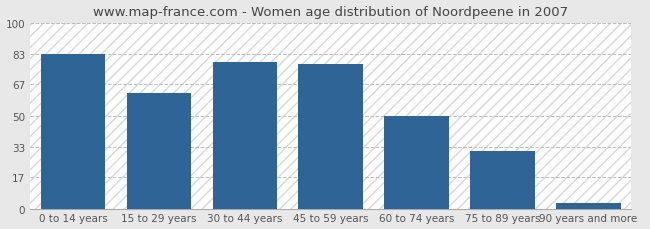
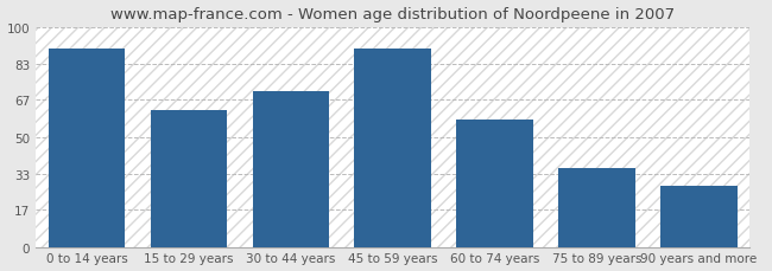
0 to 14 years: 83 -> 90
30 to 44 years: 79 -> 71
45 to 59 years: 78 -> 90
60 to 74 years: 50 -> 58
75 to 89 years: 31 -> 36
90 years and more: 3 -> 28
